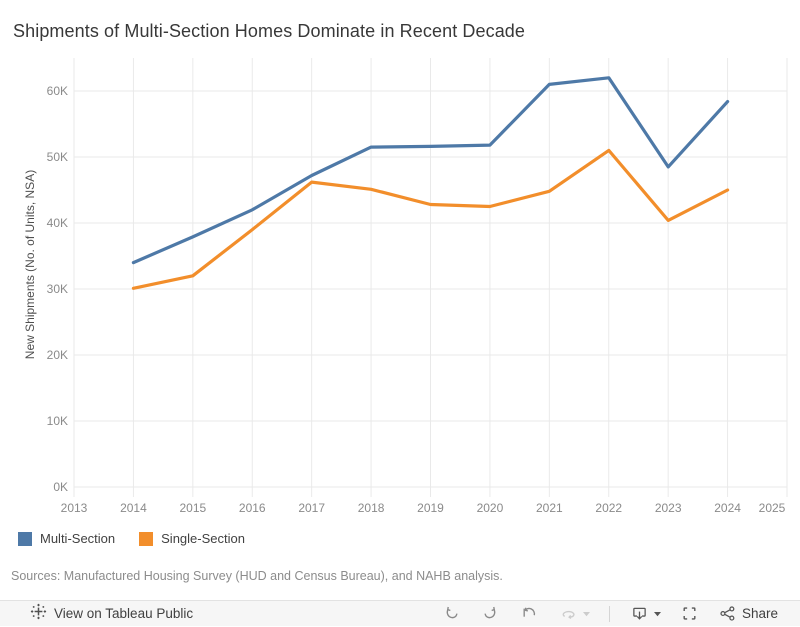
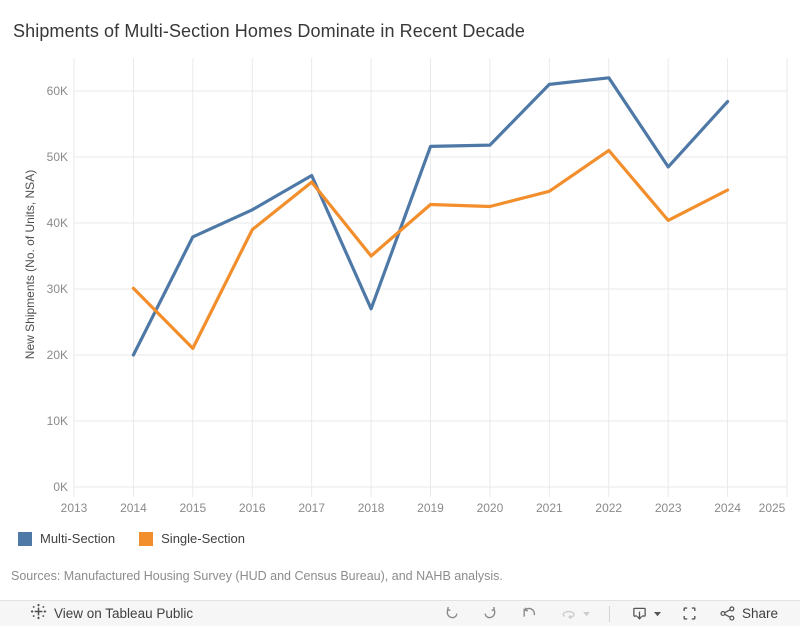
Multi-Section/2014: 34K -> 20K
Single-Section/2015: 32K -> 21K
Multi-Section/2018: 52K -> 27K
Single-Section/2018: 45K -> 35K
